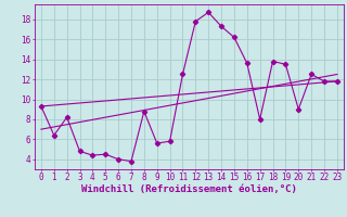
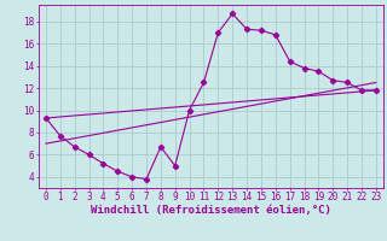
1: 6.4 -> 7.7
2: 8.2 -> 6.7
3: 4.8 -> 6.0
4: 4.4 -> 5.2
8: 8.8 -> 6.7
9: 5.6 -> 5.0
10: 5.8 -> 10.0
12: 17.8 -> 17.0
15: 16.2 -> 17.2
16: 13.6 -> 16.8
17: 8.0 -> 14.4
20: 9.0 -> 12.7
